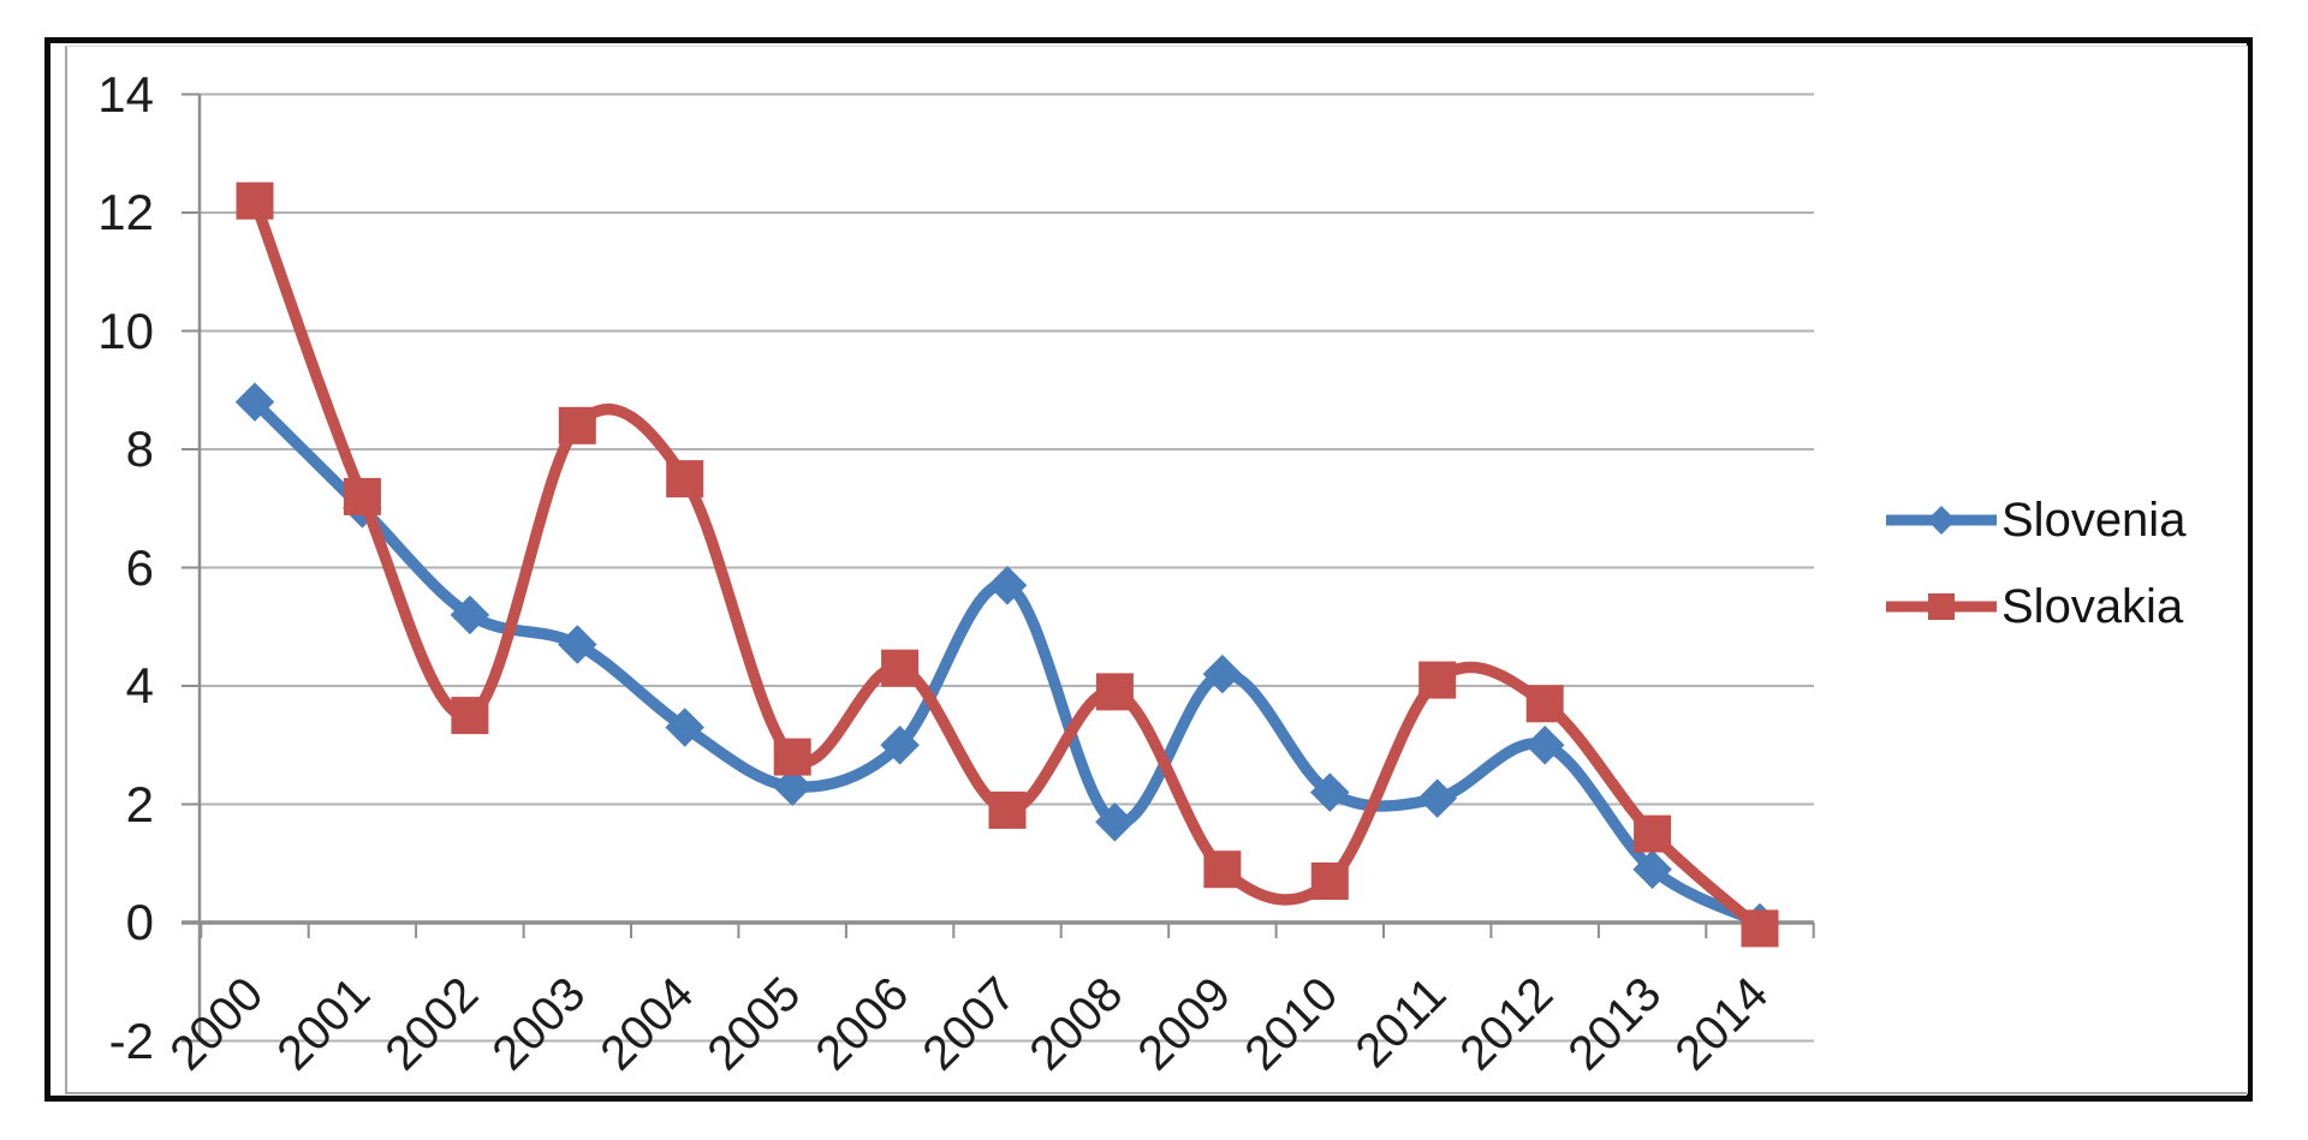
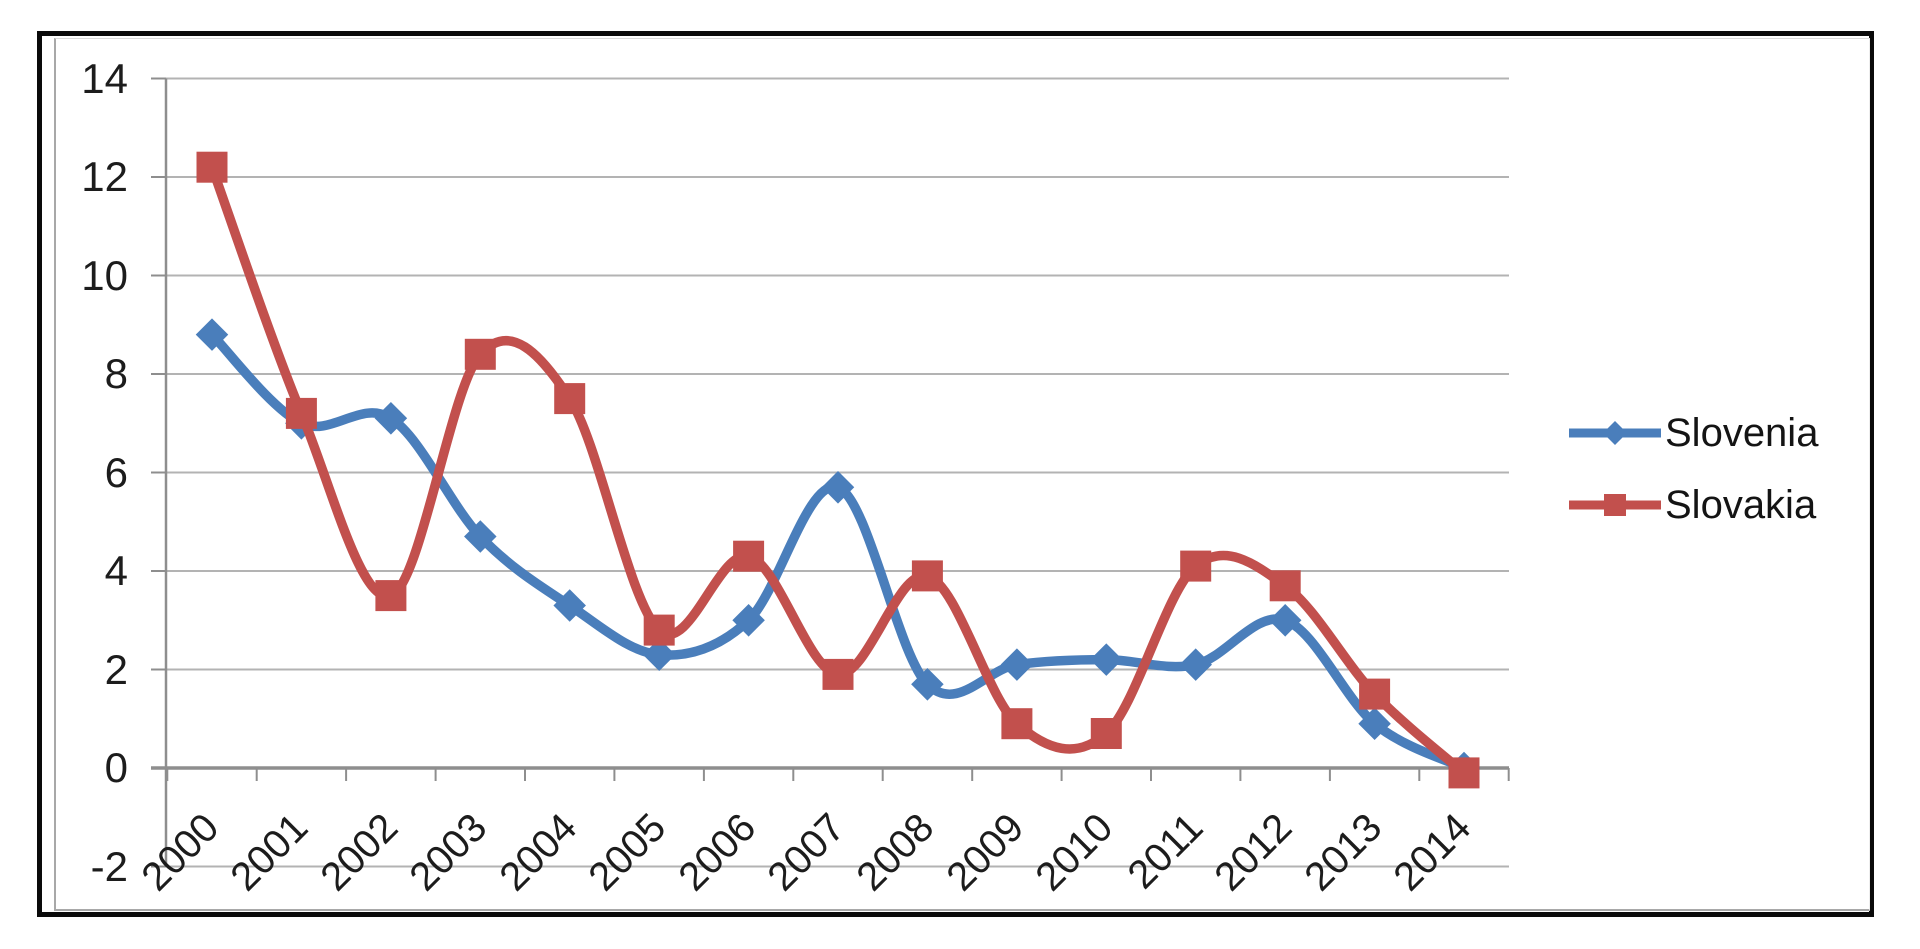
Slovenia/2002: 5.2 -> 7.1
Slovenia/2009: 4.2 -> 2.1
